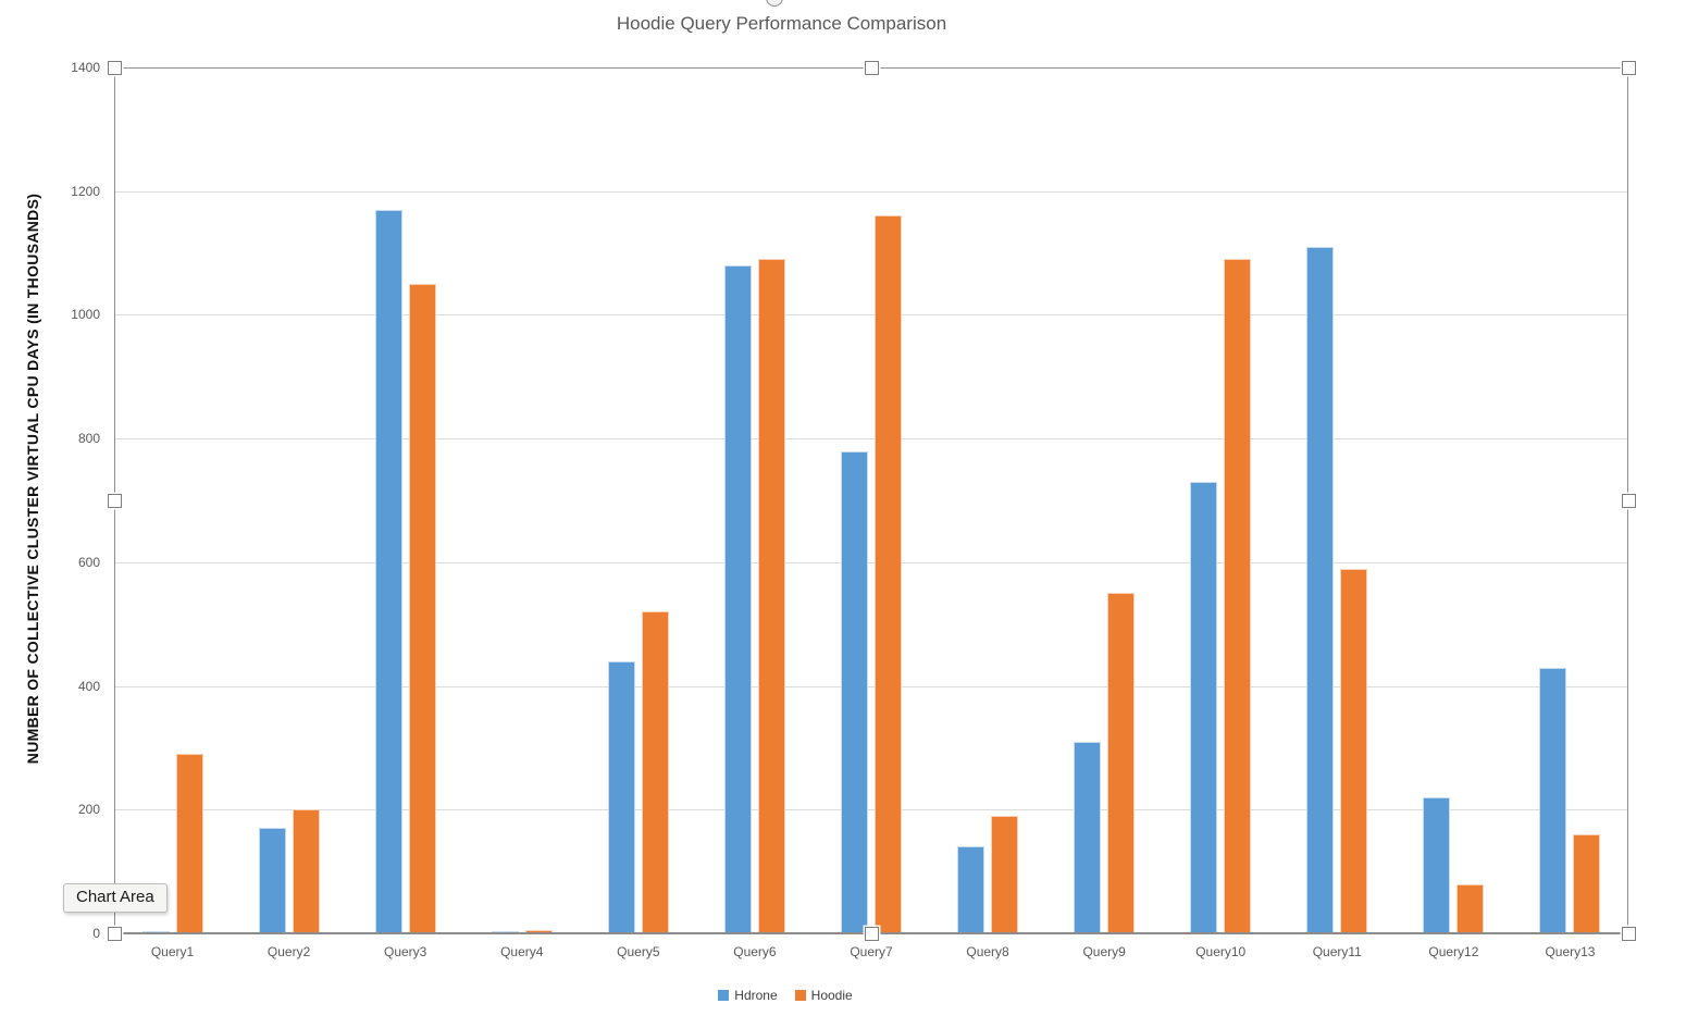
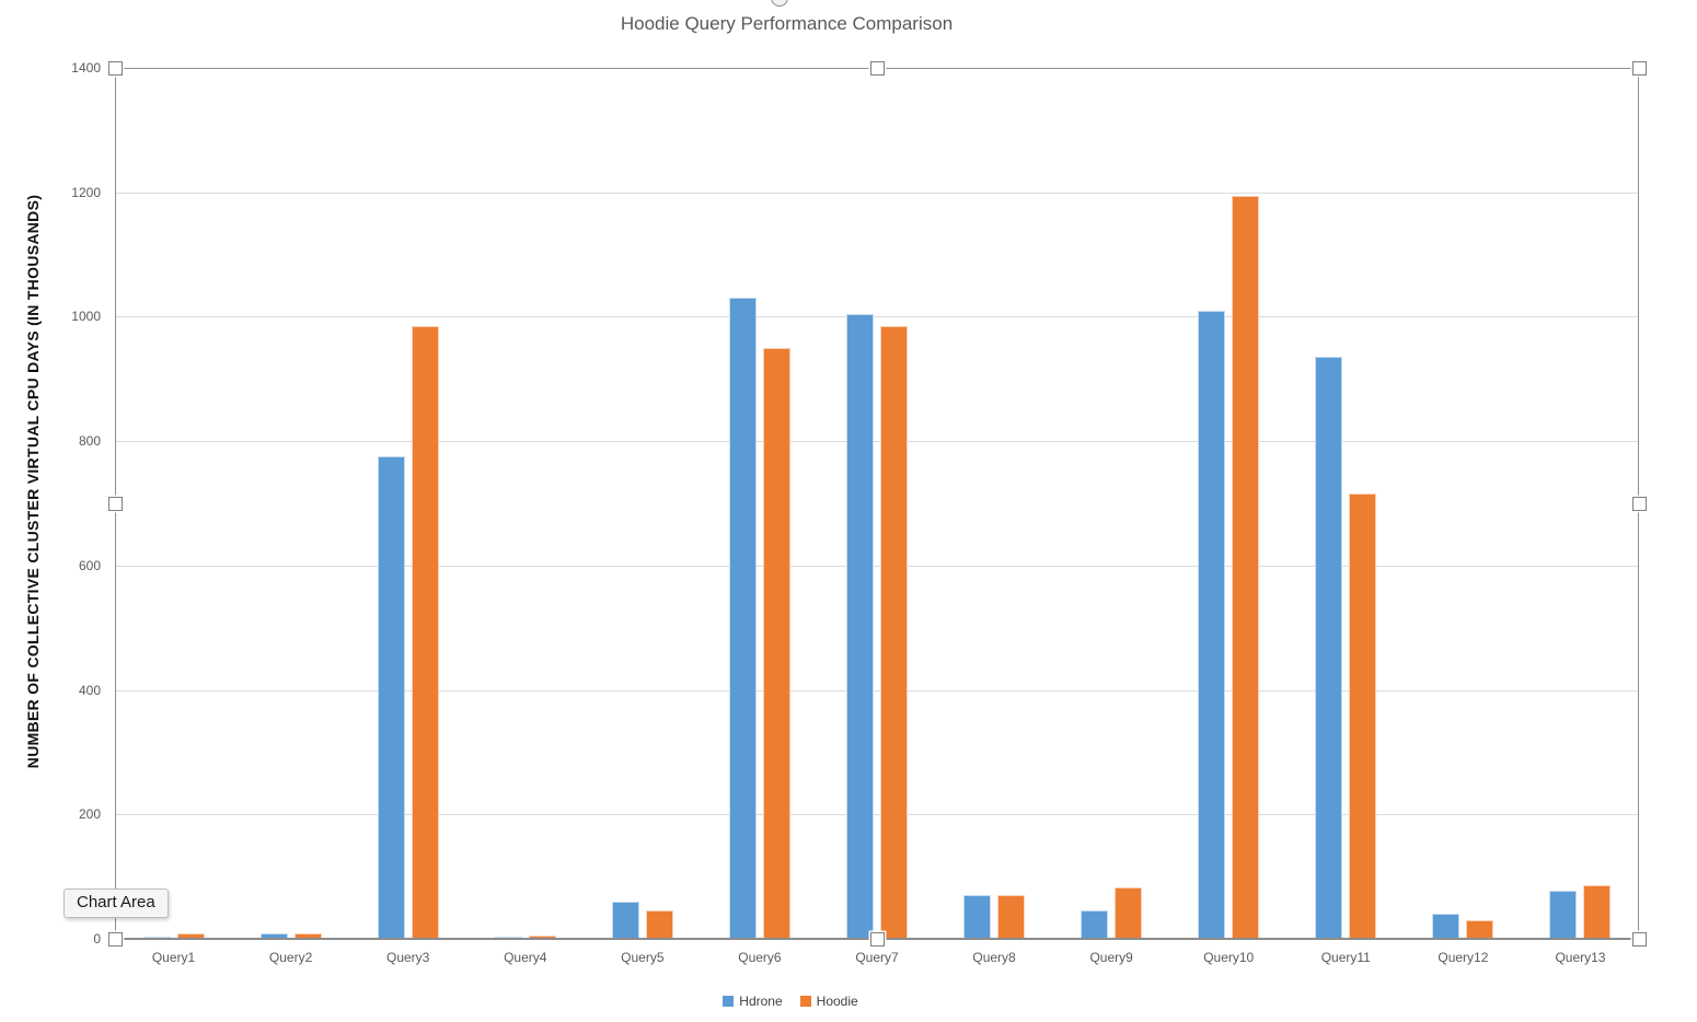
Hoodie/Query1: 290 -> 10
Hdrone/Query2: 170 -> 10
Hoodie/Query2: 200 -> 10
Hdrone/Query3: 1170 -> 780
Hoodie/Query3: 1050 -> 980
Hdrone/Query5: 440 -> 60
Hoodie/Query5: 520 -> 50
Hdrone/Query6: 1080 -> 1030
Hoodie/Query6: 1090 -> 950
Hdrone/Query7: 780 -> 1000
Hoodie/Query7: 1160 -> 980
Hdrone/Query8: 140 -> 70
Hoodie/Query8: 190 -> 70
Hdrone/Query9: 310 -> 40
Hoodie/Query9: 550 -> 80
Hdrone/Query10: 730 -> 1010
Hoodie/Query10: 1090 -> 1200
Hdrone/Query11: 1110 -> 940
Hoodie/Query11: 590 -> 720
Hdrone/Query12: 220 -> 40
Hoodie/Query12: 80 -> 30
Hdrone/Query13: 430 -> 80
Hoodie/Query13: 160 -> 90
